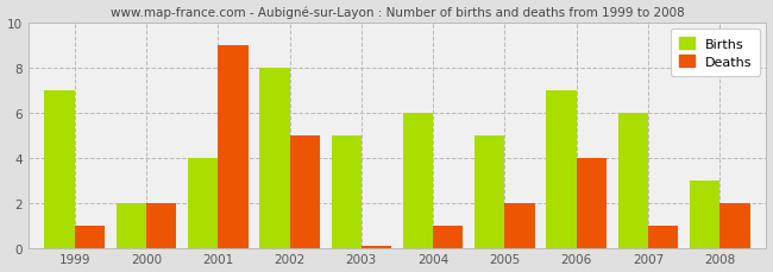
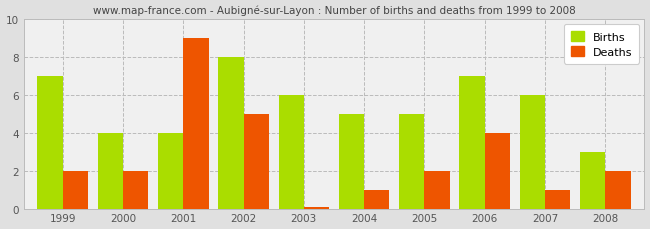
Deaths/1999: 1.0 -> 2.0
Births/2000: 2 -> 4
Births/2003: 5 -> 6
Births/2004: 6 -> 5
